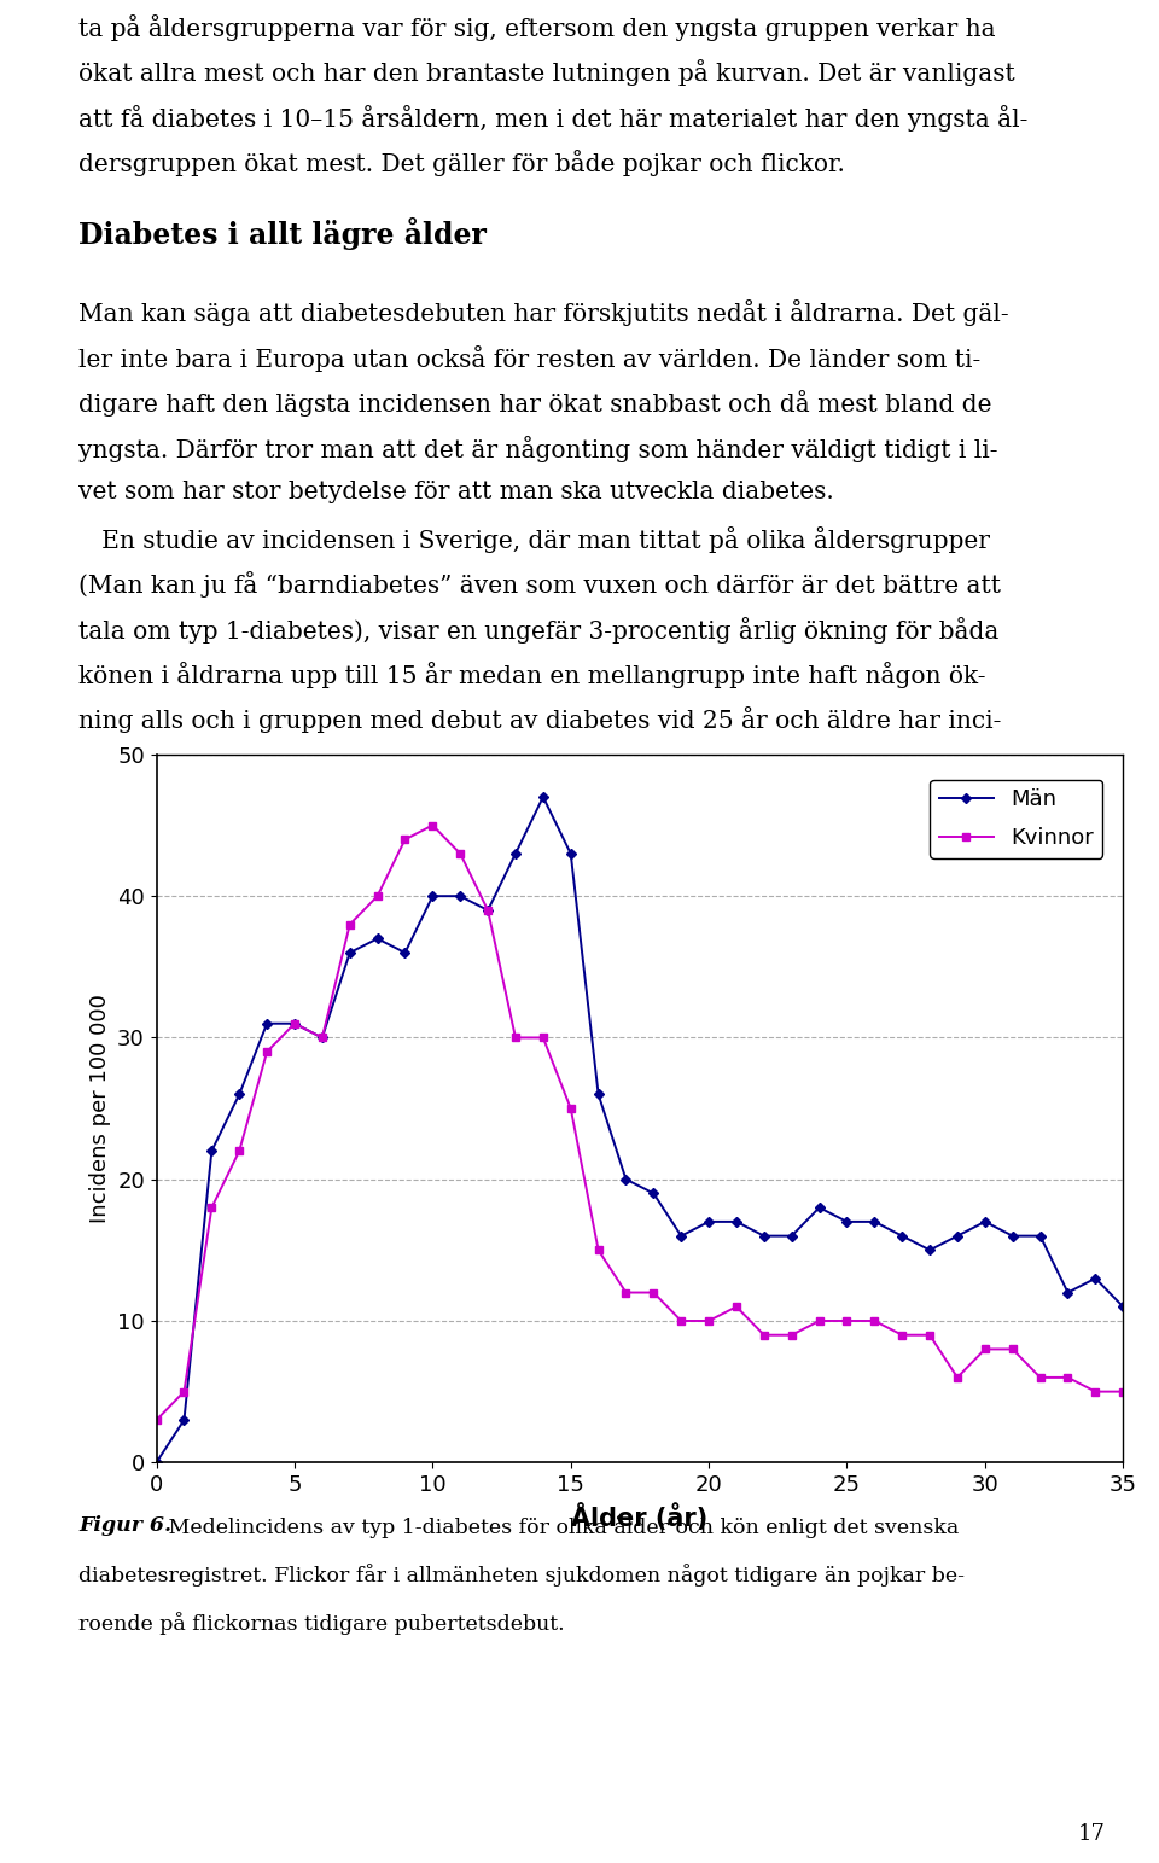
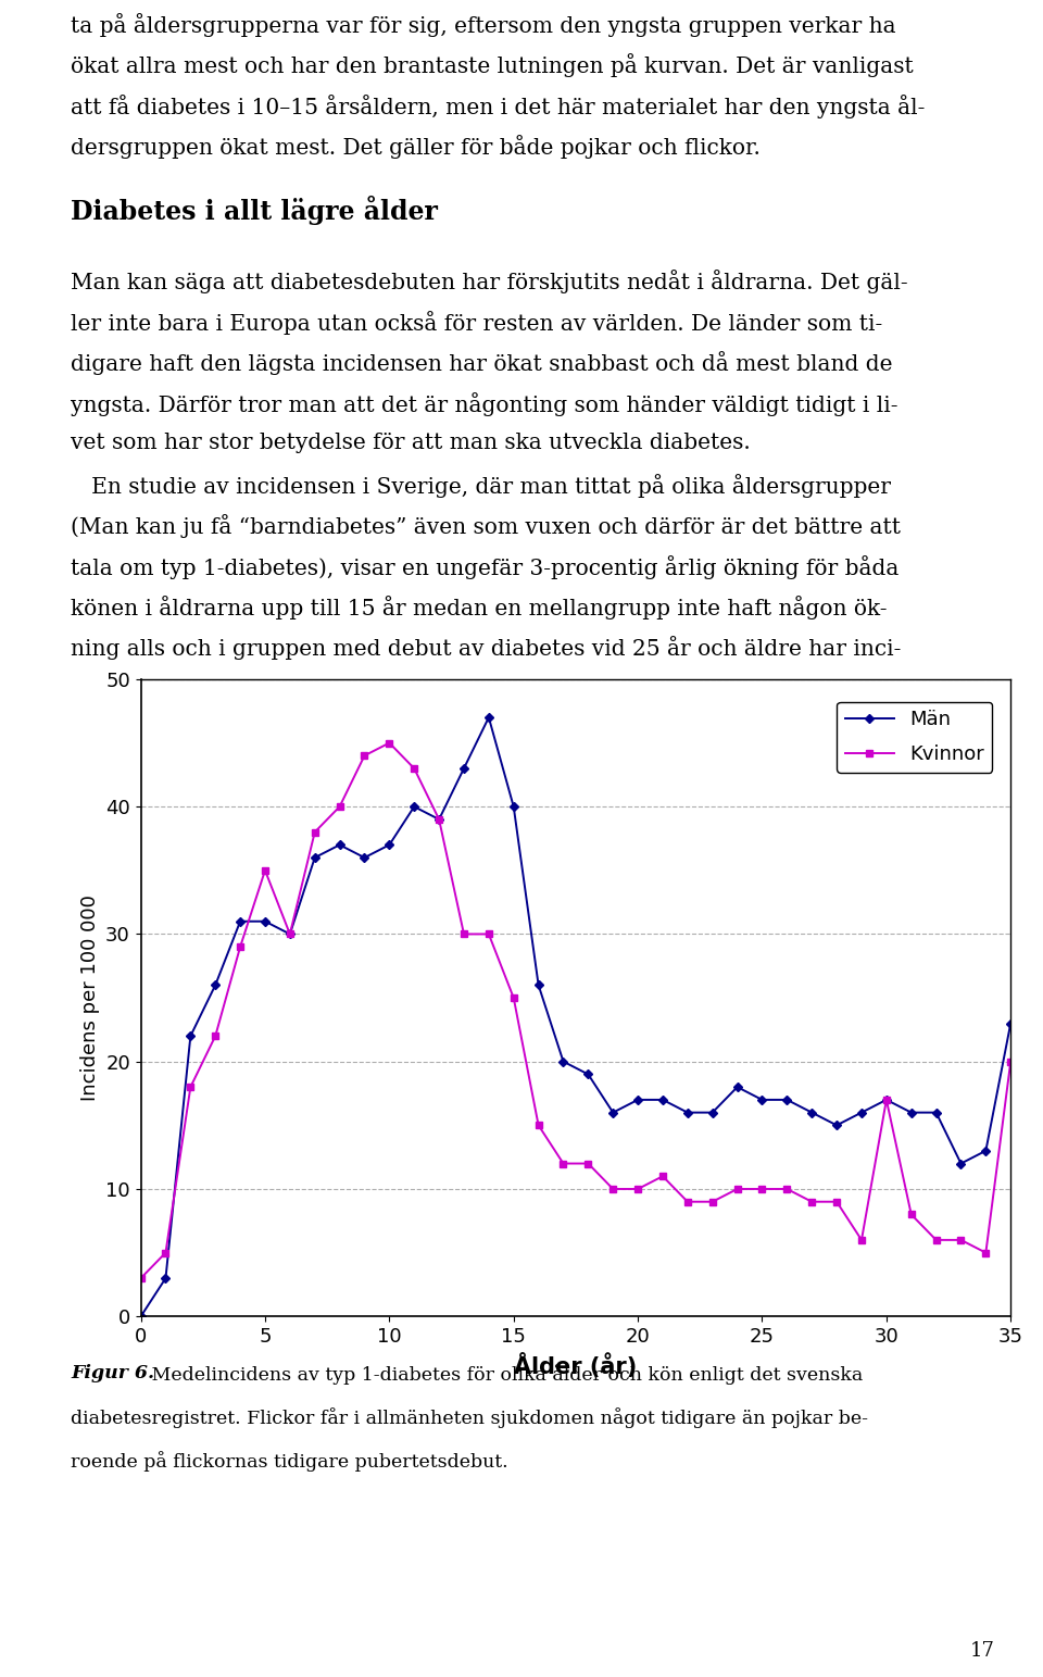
Kvinnor/5: 31 -> 35
Män/10: 40 -> 37
Män/15: 43 -> 40
Kvinnor/30: 8 -> 17
Män/35: 11 -> 23
Kvinnor/35: 5 -> 20
